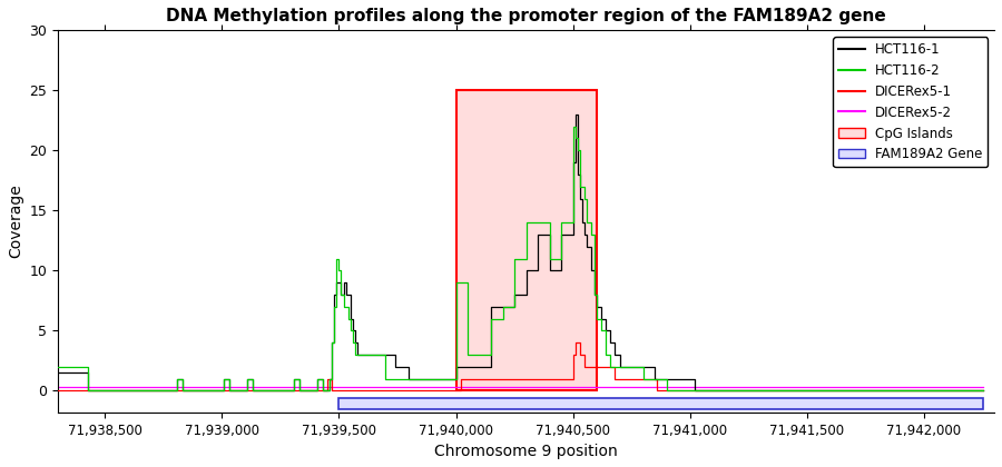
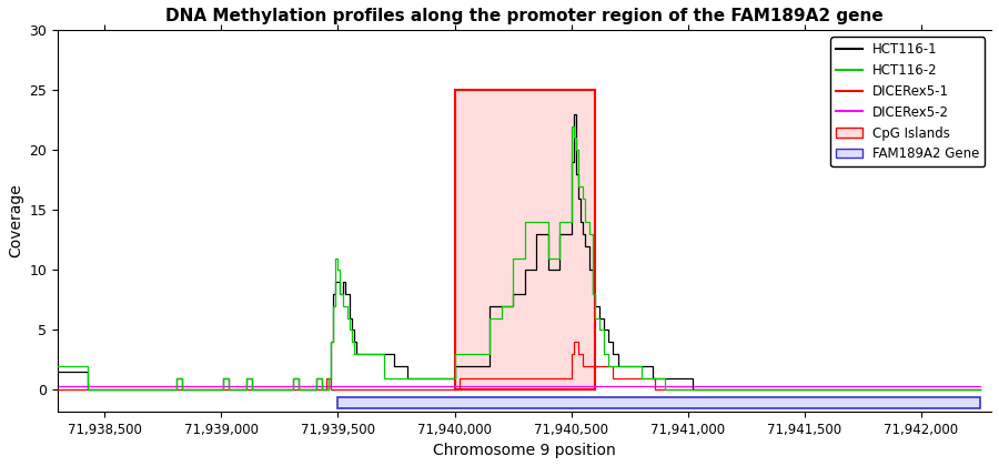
HCT116-2/71,940,000: 9 -> 3
